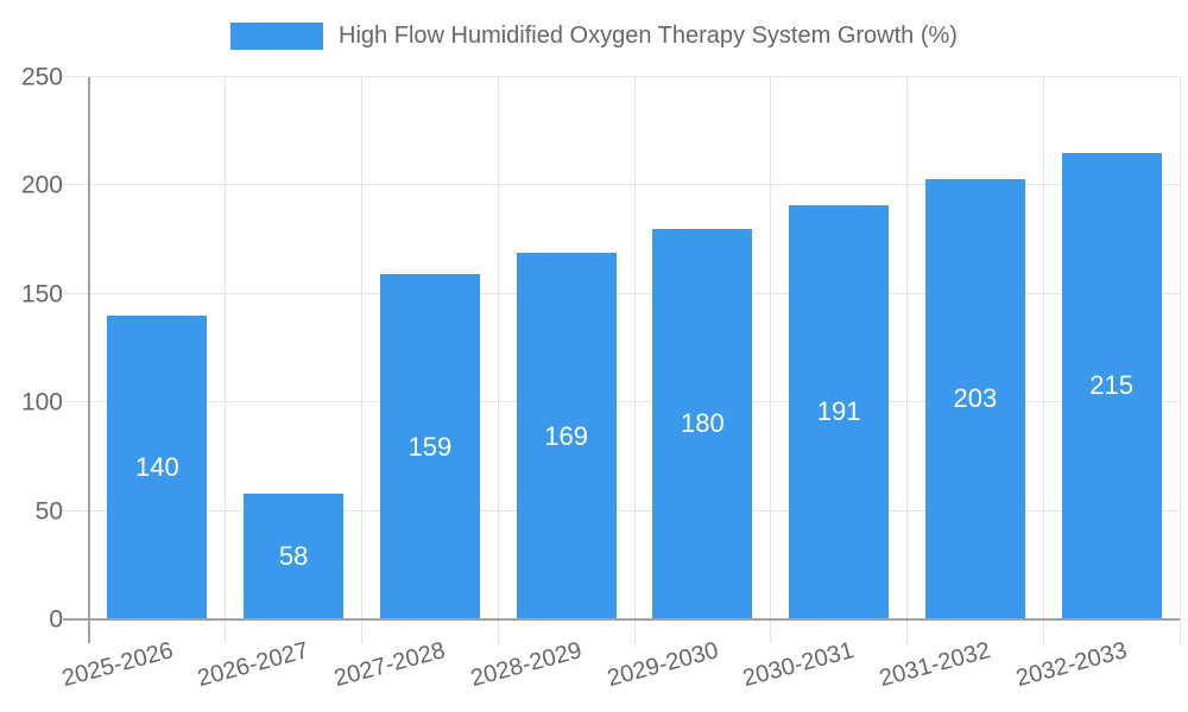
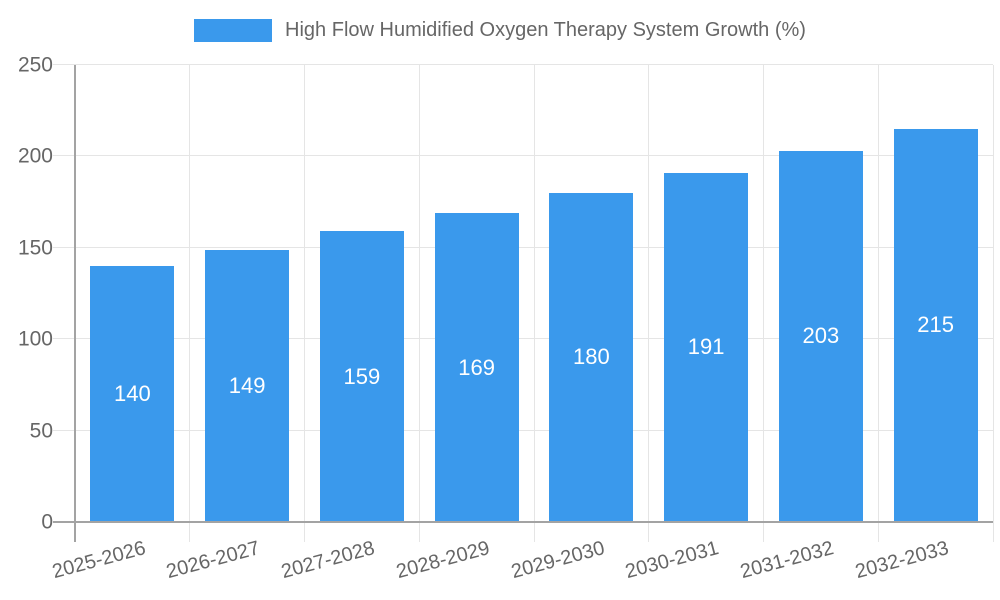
2026-2027: 58 -> 149
